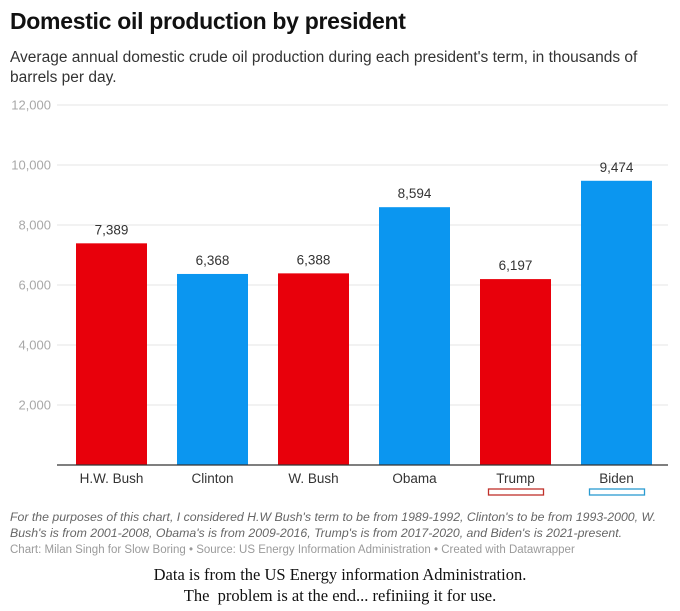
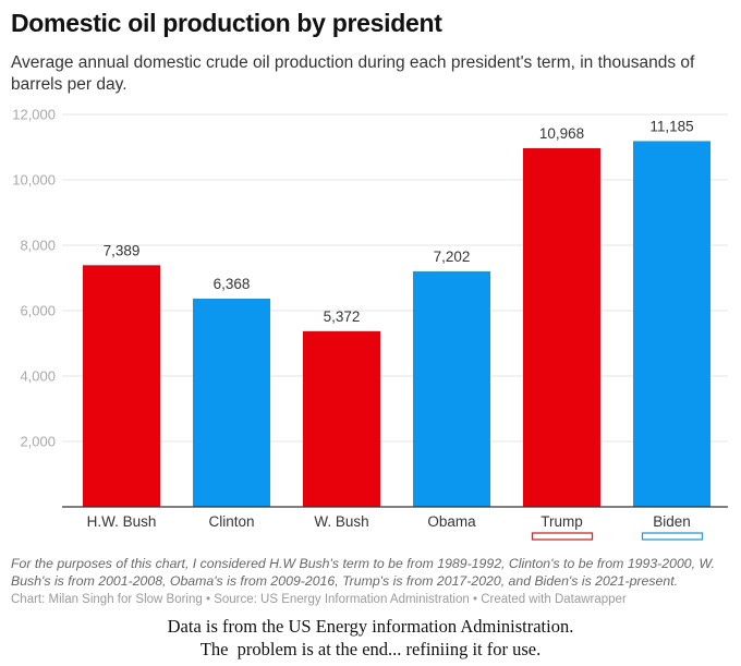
W. Bush: 6,388 -> 5,372
Obama: 8,594 -> 7,202
Trump: 6,197 -> 10,968
Biden: 9,474 -> 11,185
